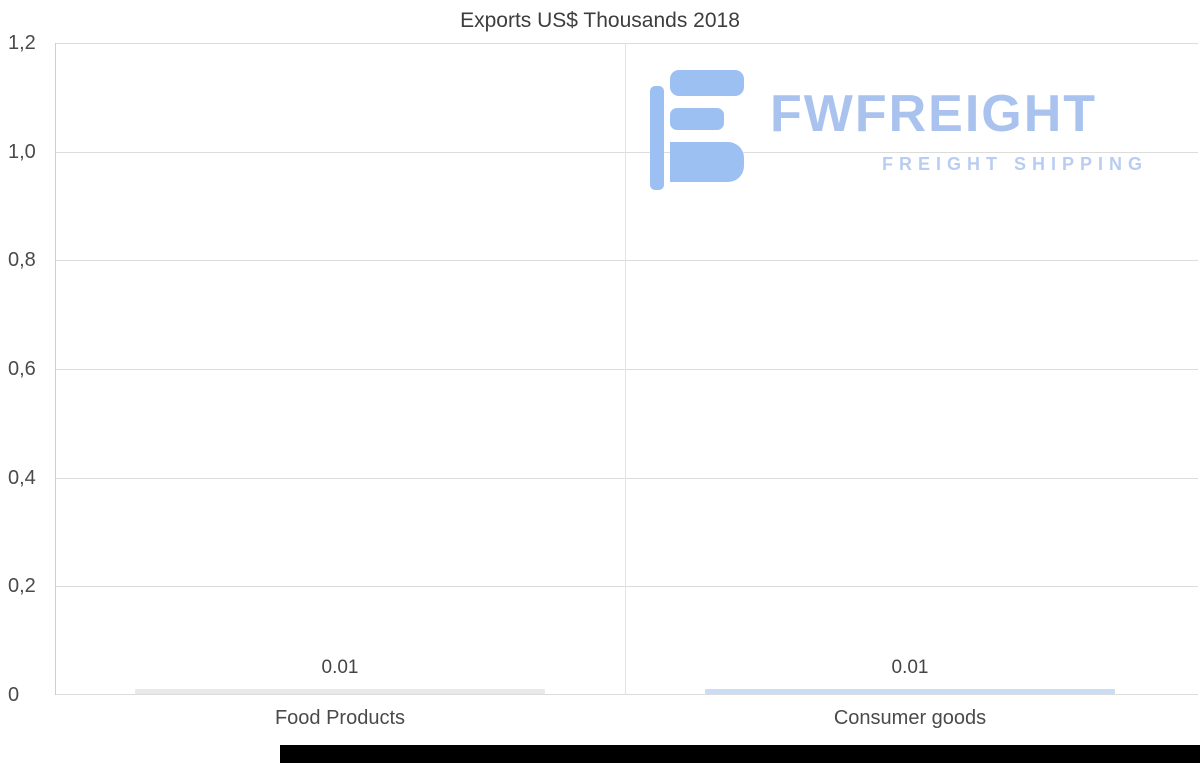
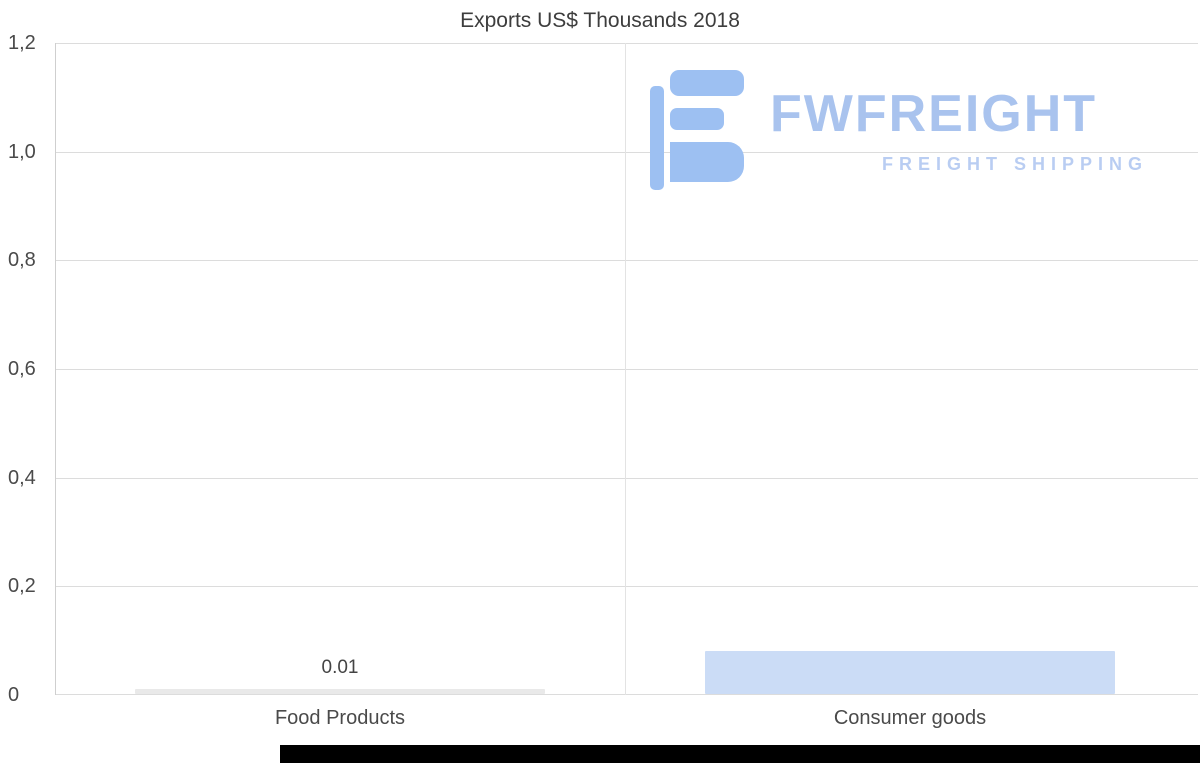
Consumer goods: 0.01 -> 0.08
